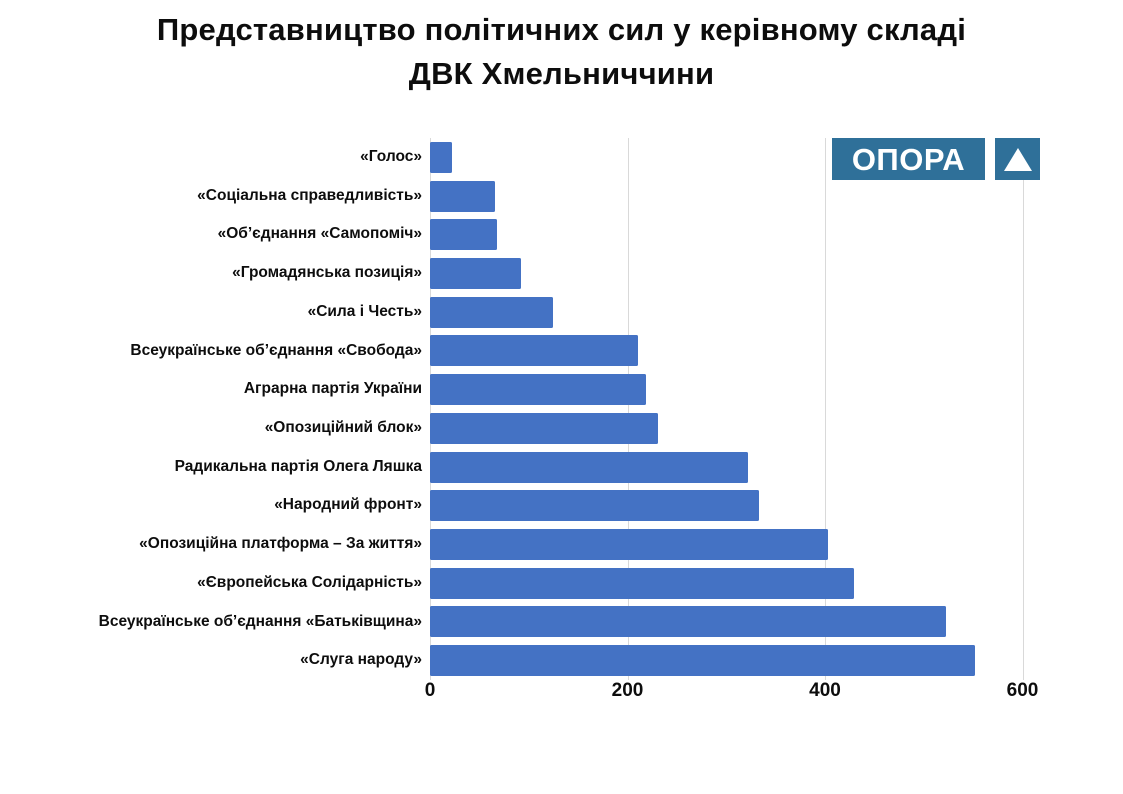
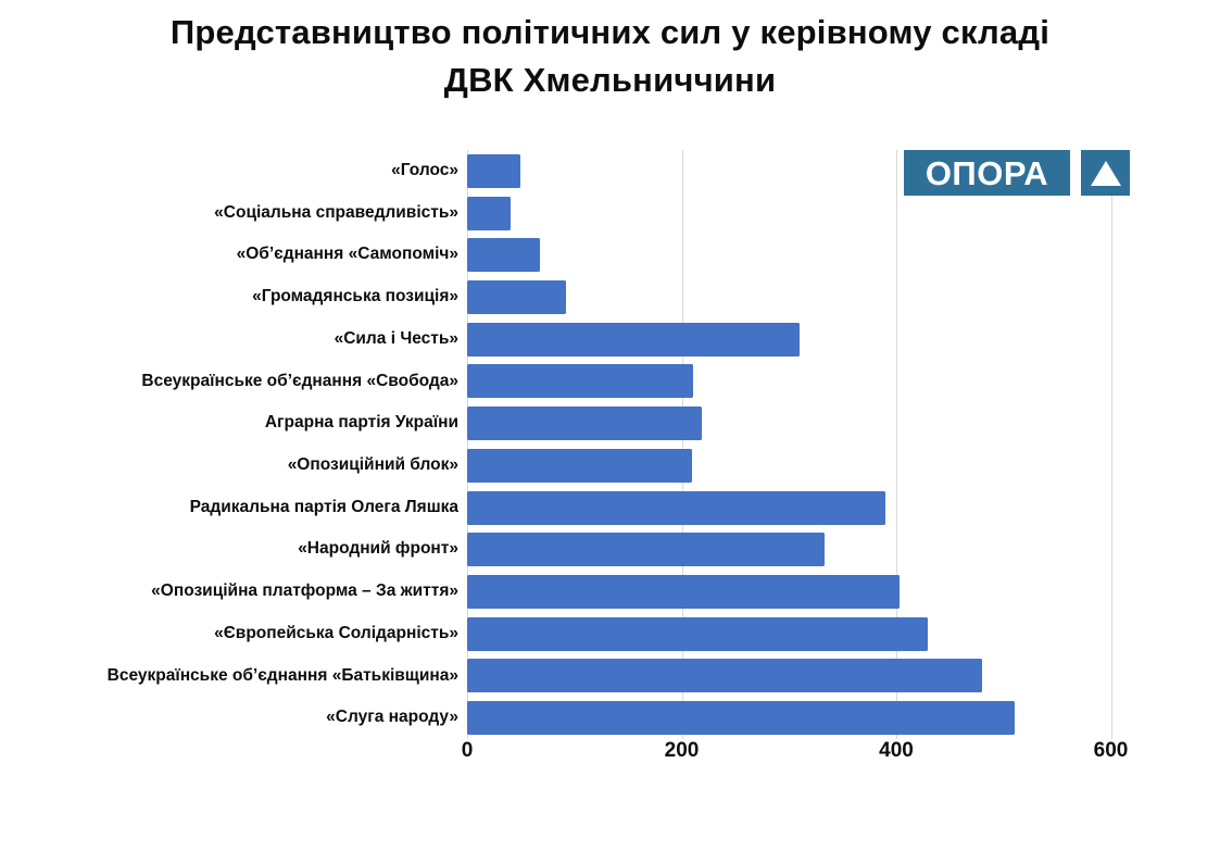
«Голос»: 20 -> 50
«Соціальна справедливість»: 70 -> 40
«Сила і Честь»: 120 -> 310
«Опозиційний блок»: 230 -> 210
Радикальна партія Олега Ляшка: 320 -> 390
Всеукраїнське об’єднання «Батьківщина»: 520 -> 480
«Слуга народу»: 550 -> 510
